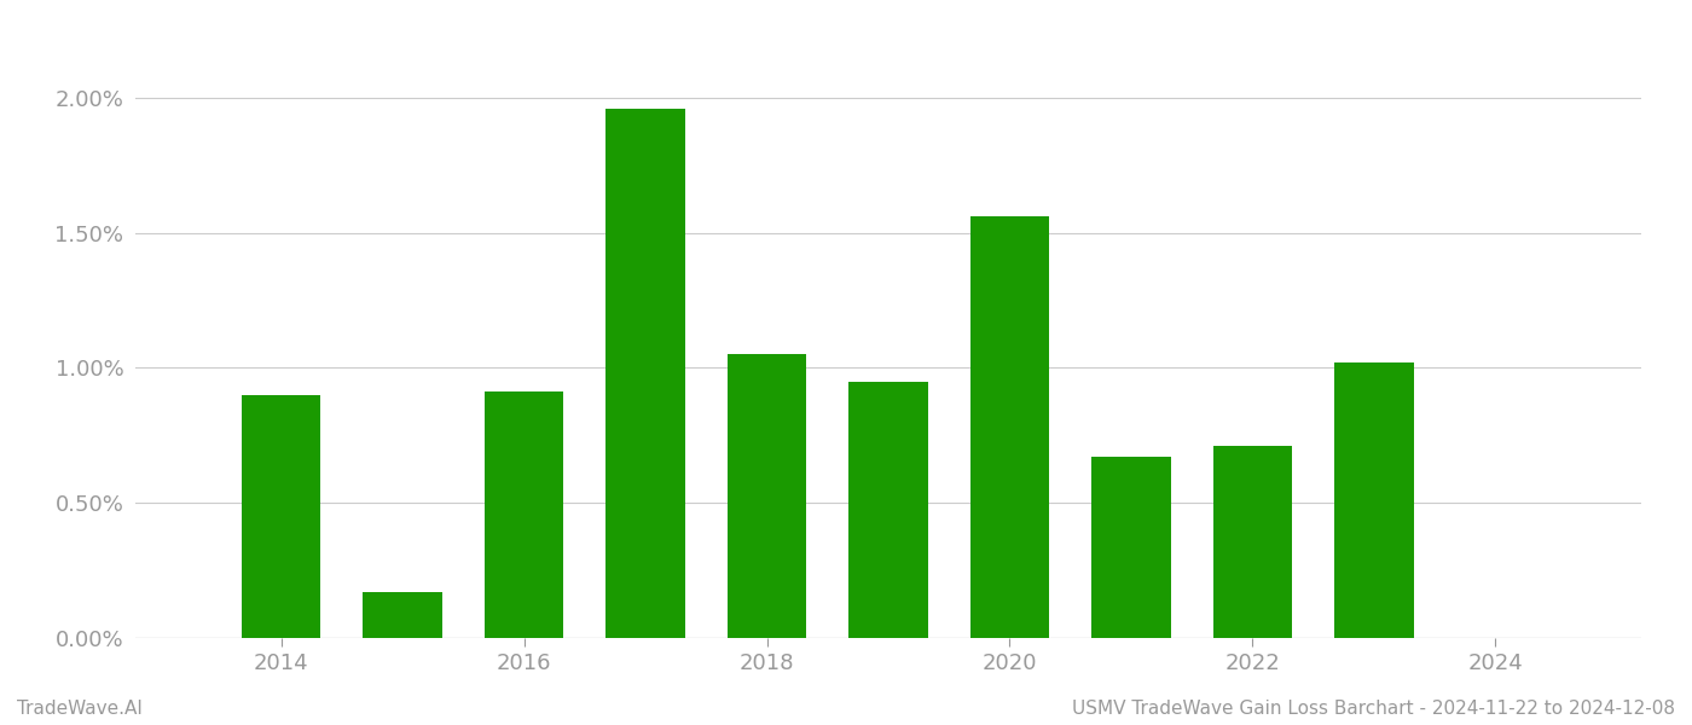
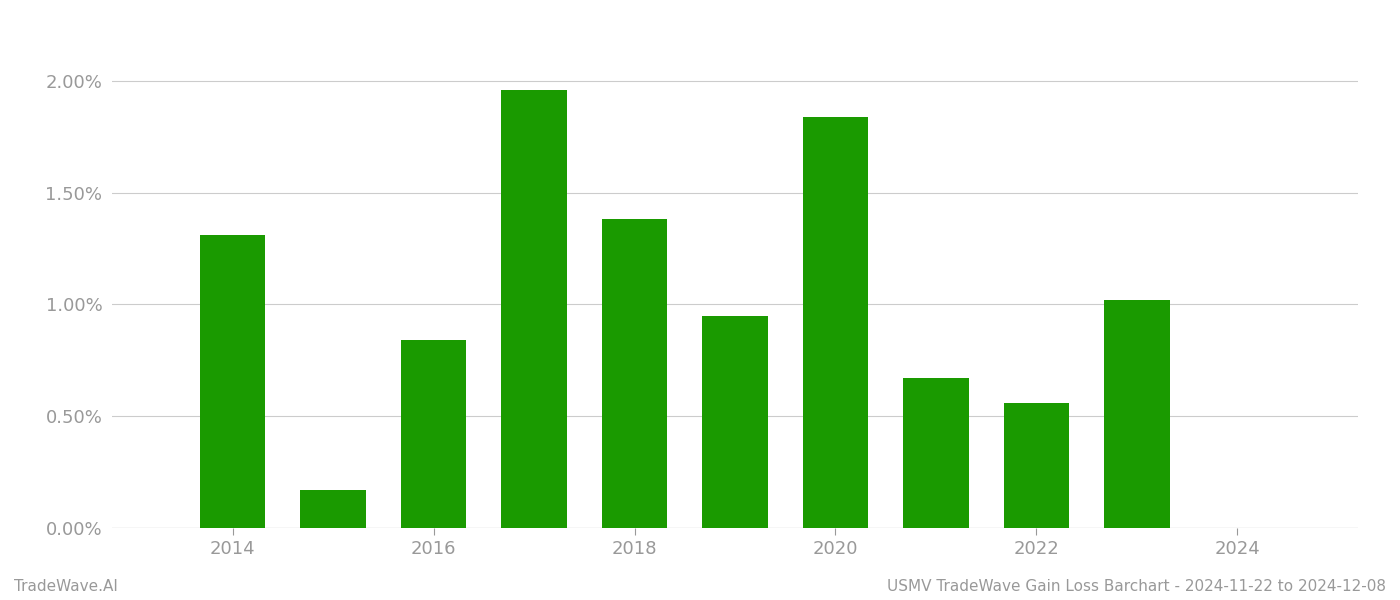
2014: 0.90% -> 1.31%
2016: 0.91% -> 0.84%
2018: 1.05% -> 1.38%
2020: 1.56% -> 1.84%
2022: 0.71% -> 0.56%
